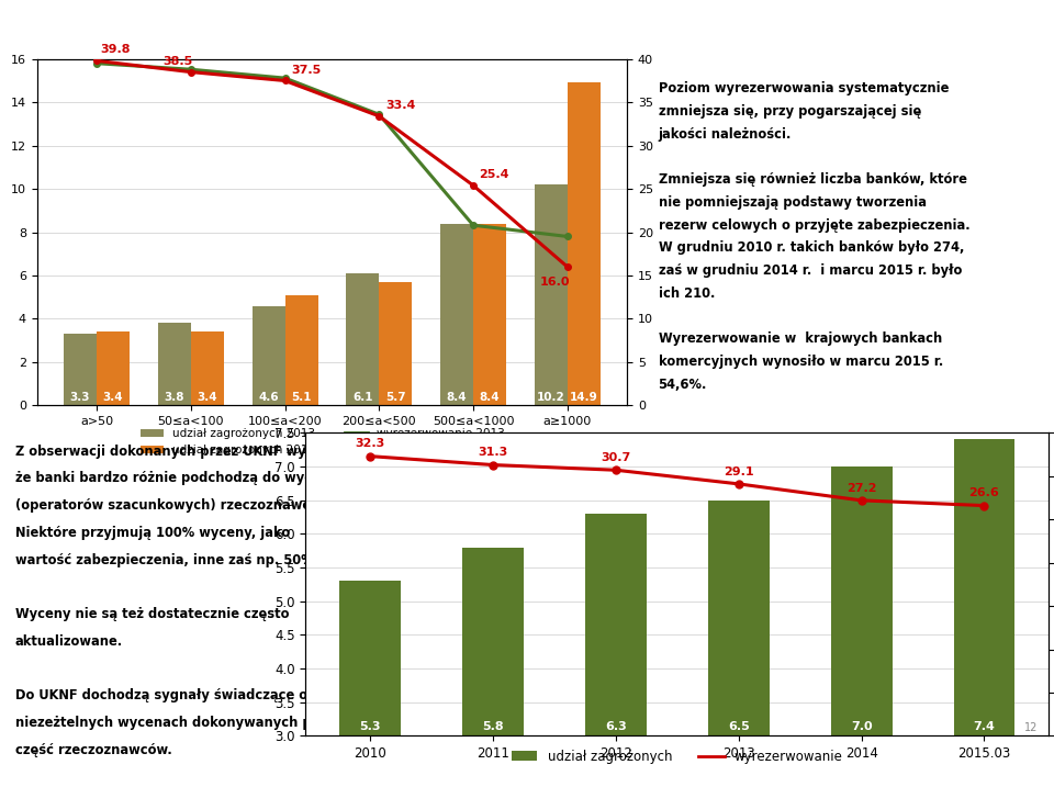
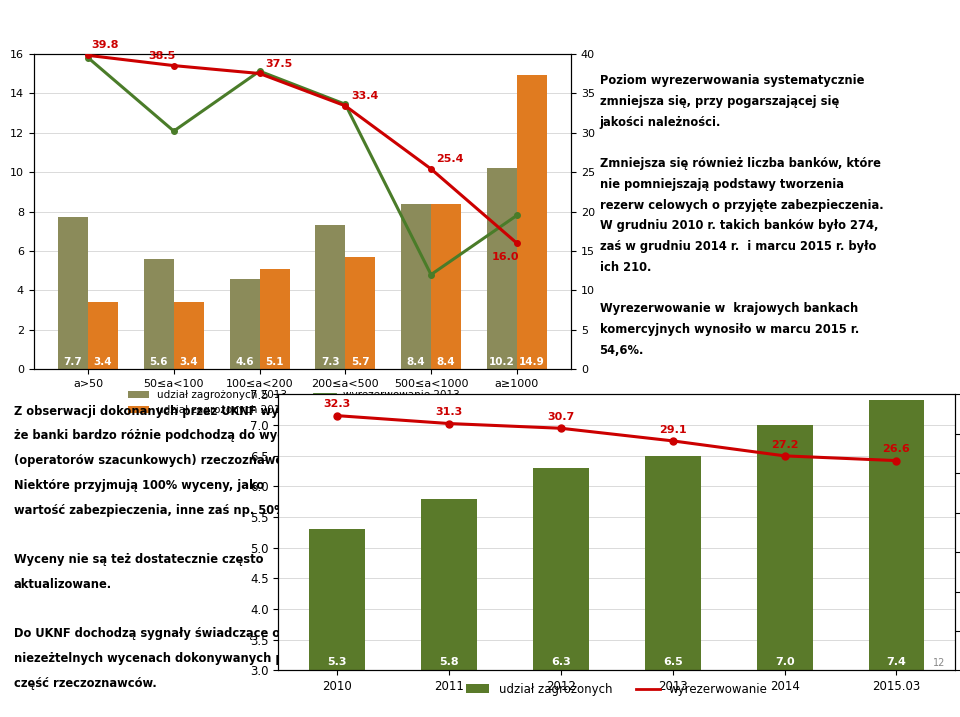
udział zagrożonych 2013/a>50: 3.3 -> 7.7
udział zagrożonych 2013/50≤a<100: 3.8 -> 5.6
wyrezerwowanie 2013/50≤a<100: 38.8 -> 30.2
udział zagrożonych 2013/200≤a<500: 6.1 -> 7.3
wyrezerwowanie 2013/500≤a<1000: 20.8 -> 12.0
